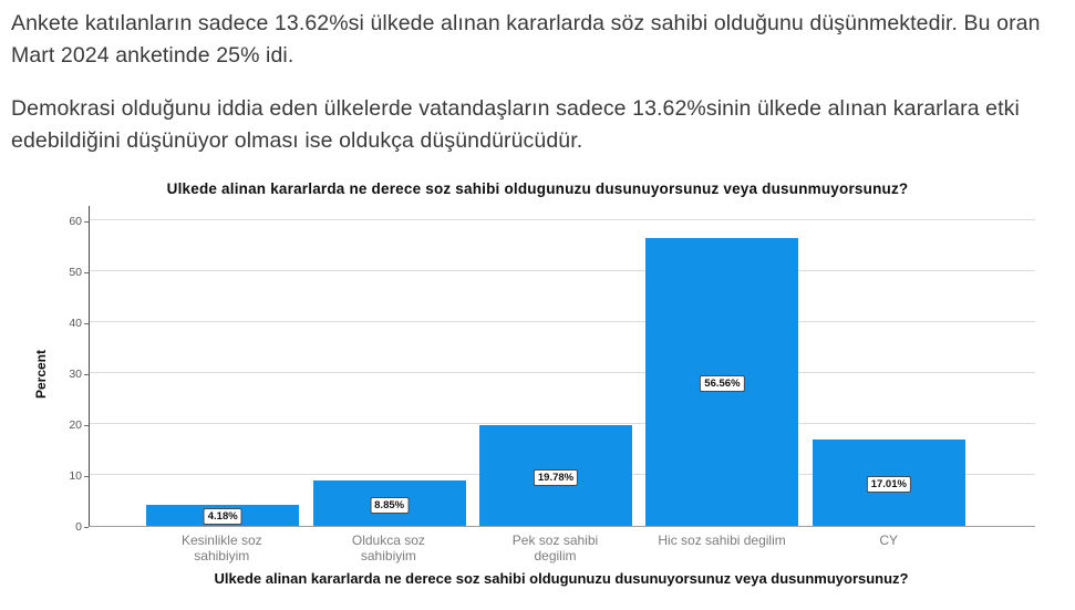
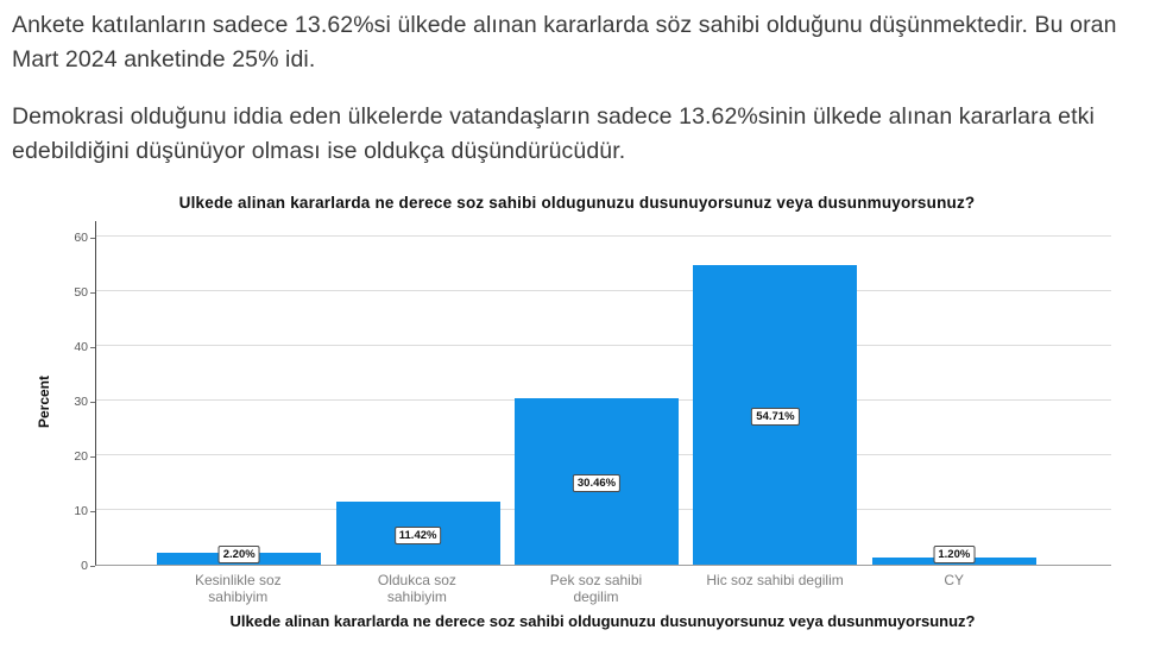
Kesinlikle soz sahibiyim: 4.18% -> 2.20%
Oldukca soz sahibiyim: 8.85% -> 11.42%
Pek soz sahibi degilim: 19.78% -> 30.46%
Hic soz sahibi degilim: 56.56% -> 54.71%
CY: 17.01% -> 1.20%
